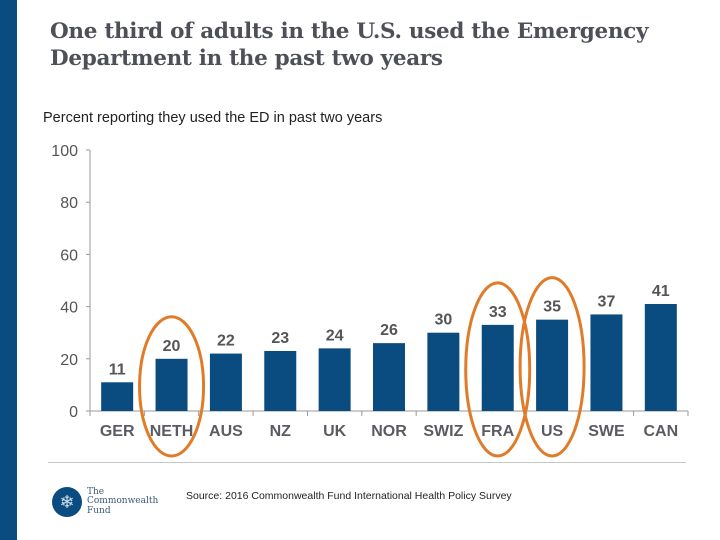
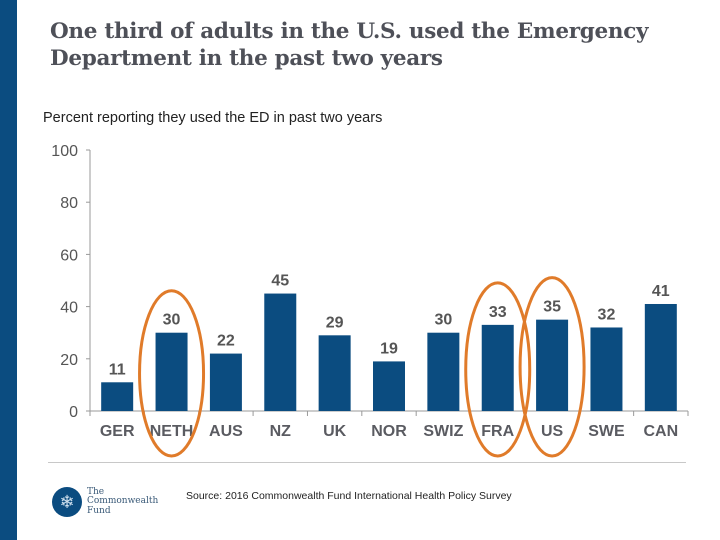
NETH: 20 -> 30
NZ: 23 -> 45
UK: 24 -> 29
NOR: 26 -> 19
SWE: 37 -> 32
